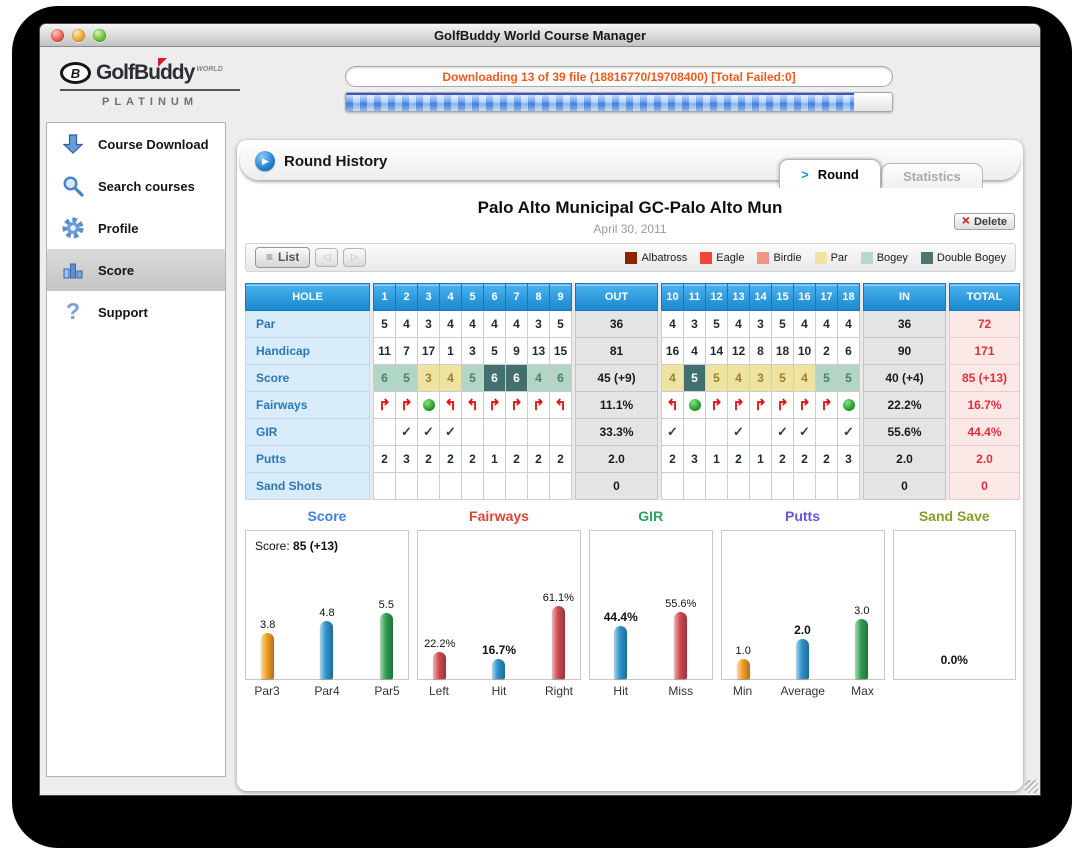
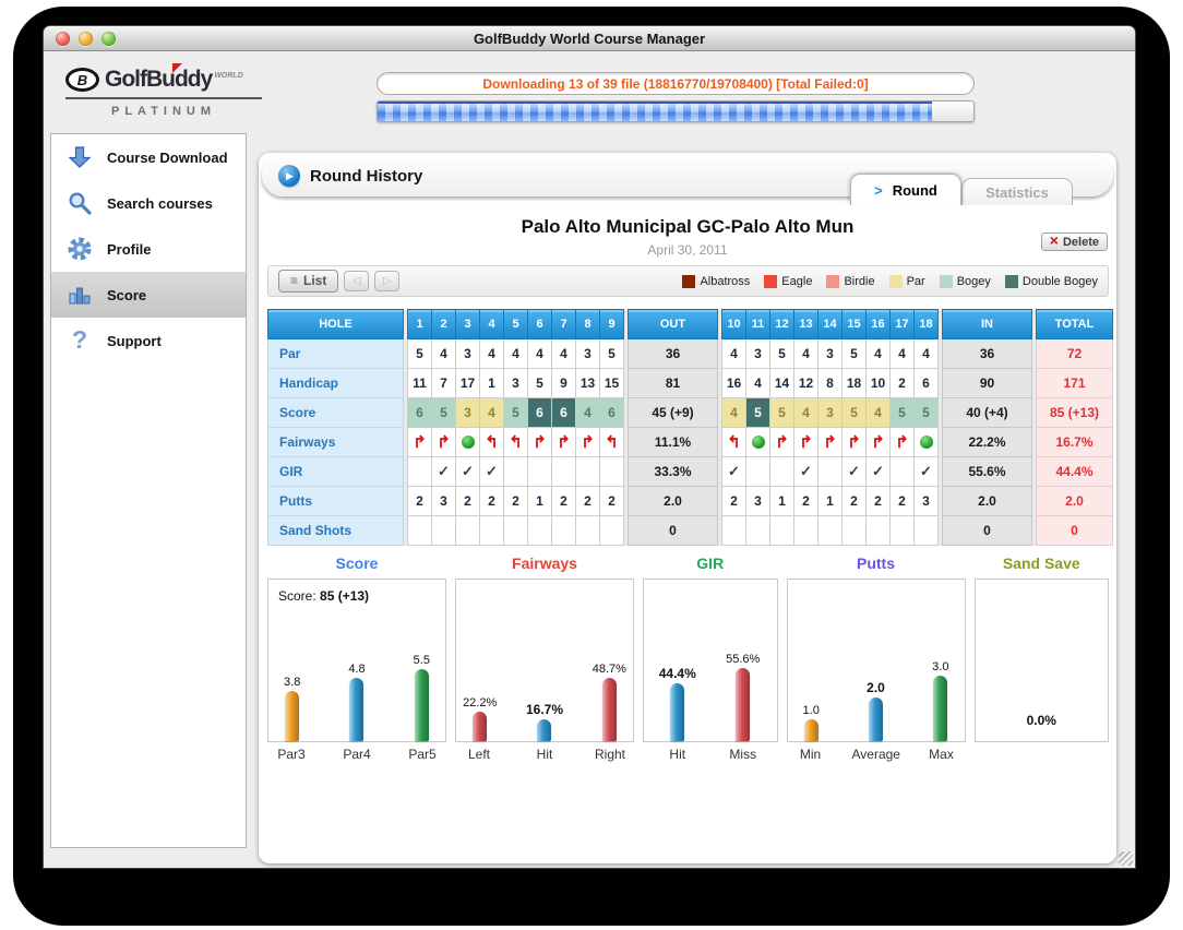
Fairways/Right: 61.1% -> 48.7%
